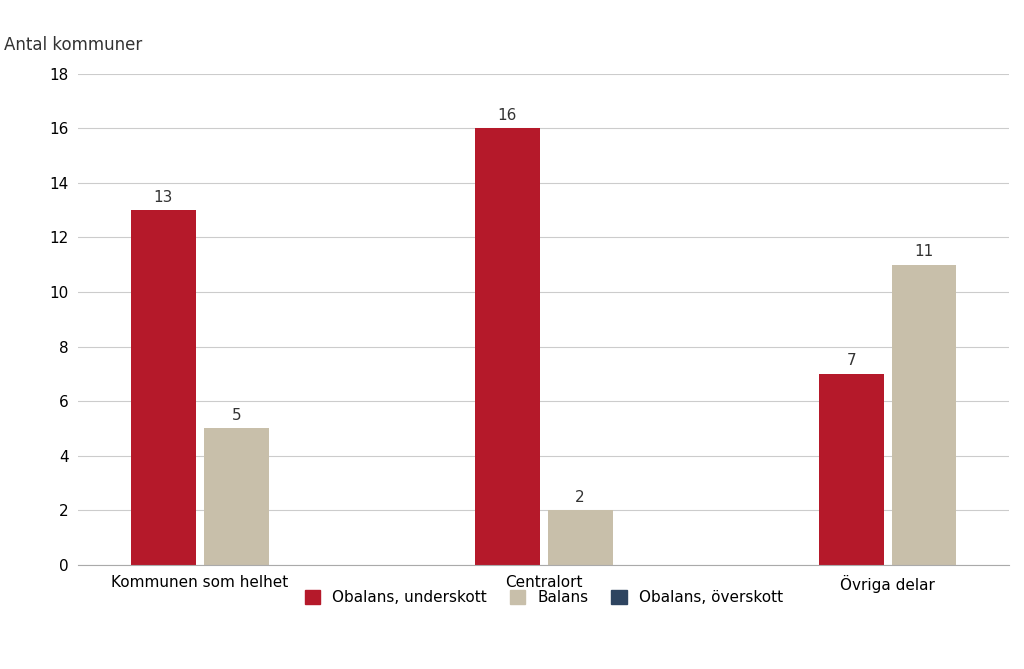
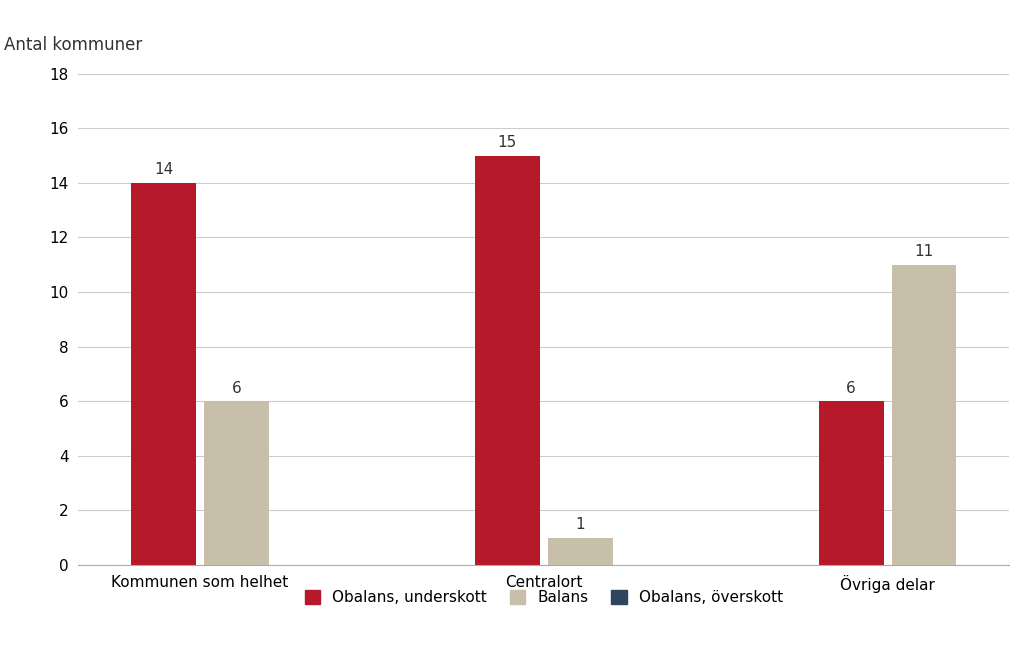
Obalans, underskott/Kommunen som helhet: 13 -> 14
Balans/Kommunen som helhet: 5 -> 6
Obalans, underskott/Centralort: 16 -> 15
Balans/Centralort: 2 -> 1
Obalans, underskott/Övriga delar: 7 -> 6
